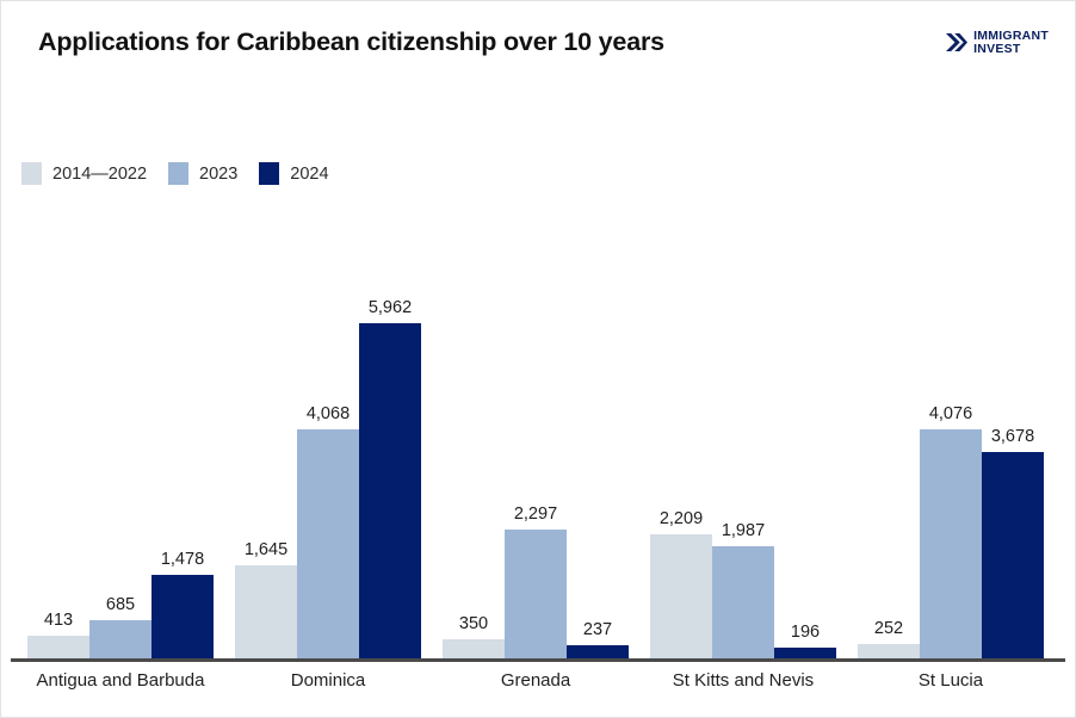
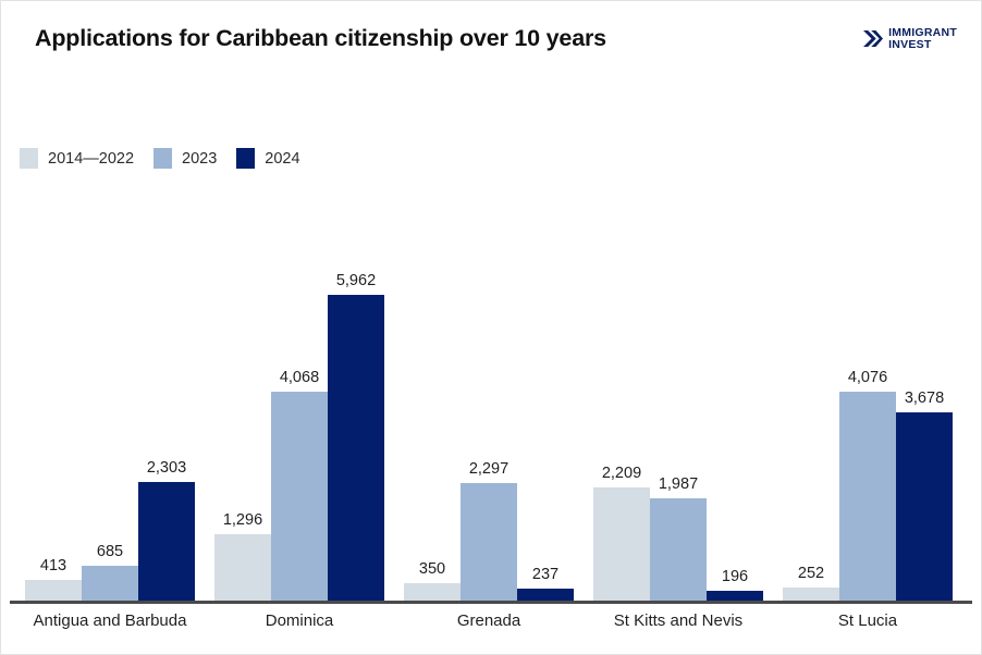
2024/Antigua and Barbuda: 1,478 -> 2,303
2014—2022/Dominica: 1,645 -> 1,296
